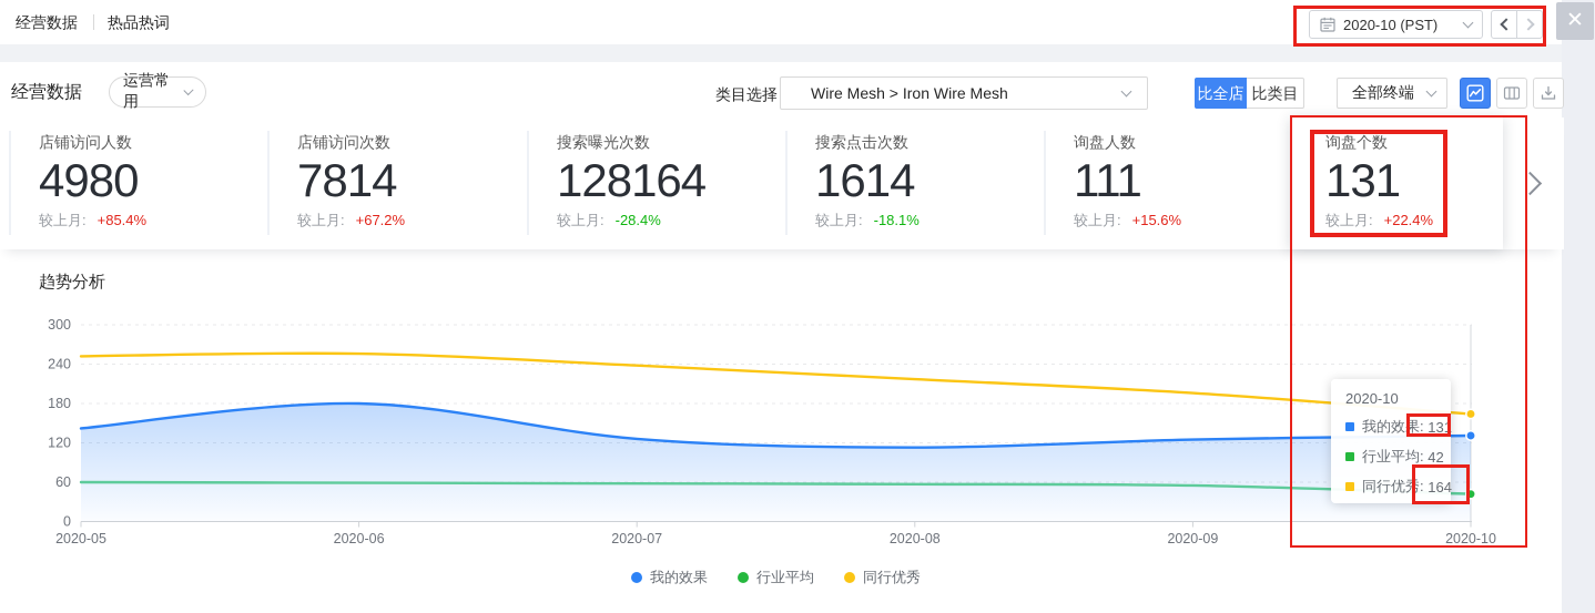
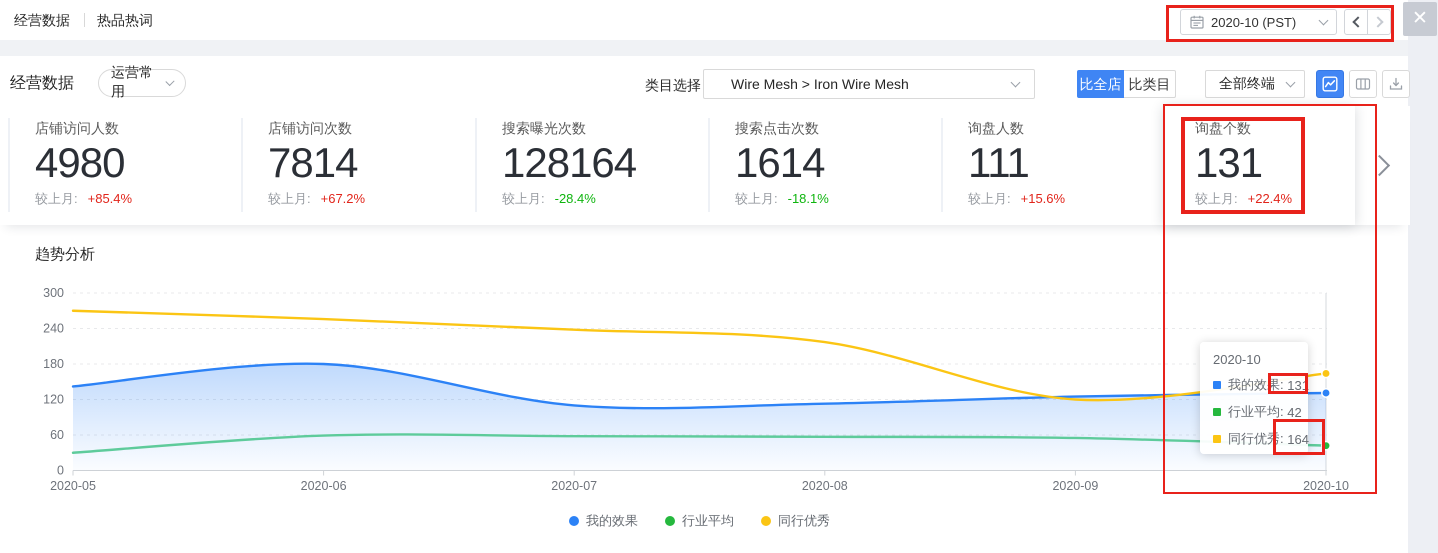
行业平均/2020-05: 60 -> 30
同行优秀/2020-05: 250 -> 270
我的效果/2020-07: 130 -> 110
同行优秀/2020-09: 200 -> 120
